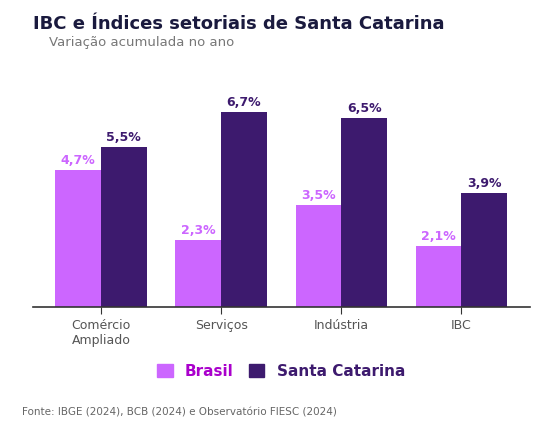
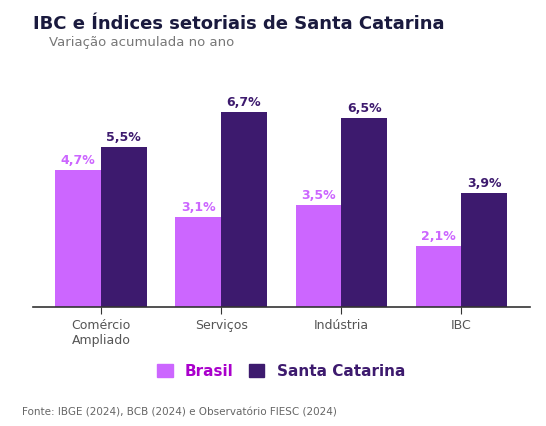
Brasil/Serviços: 2,3% -> 3,1%
